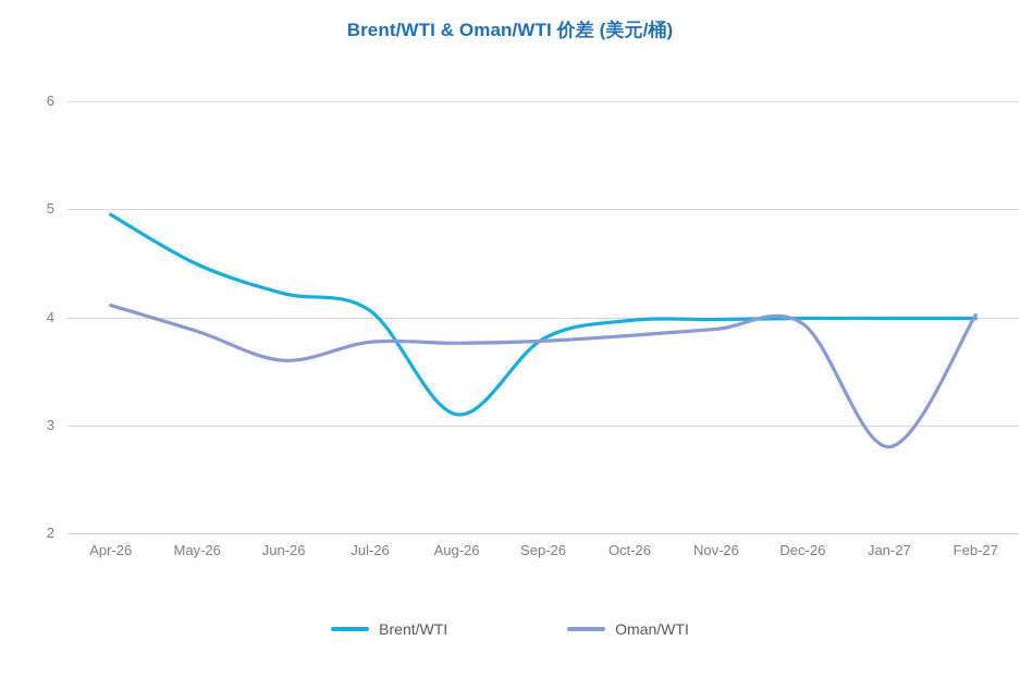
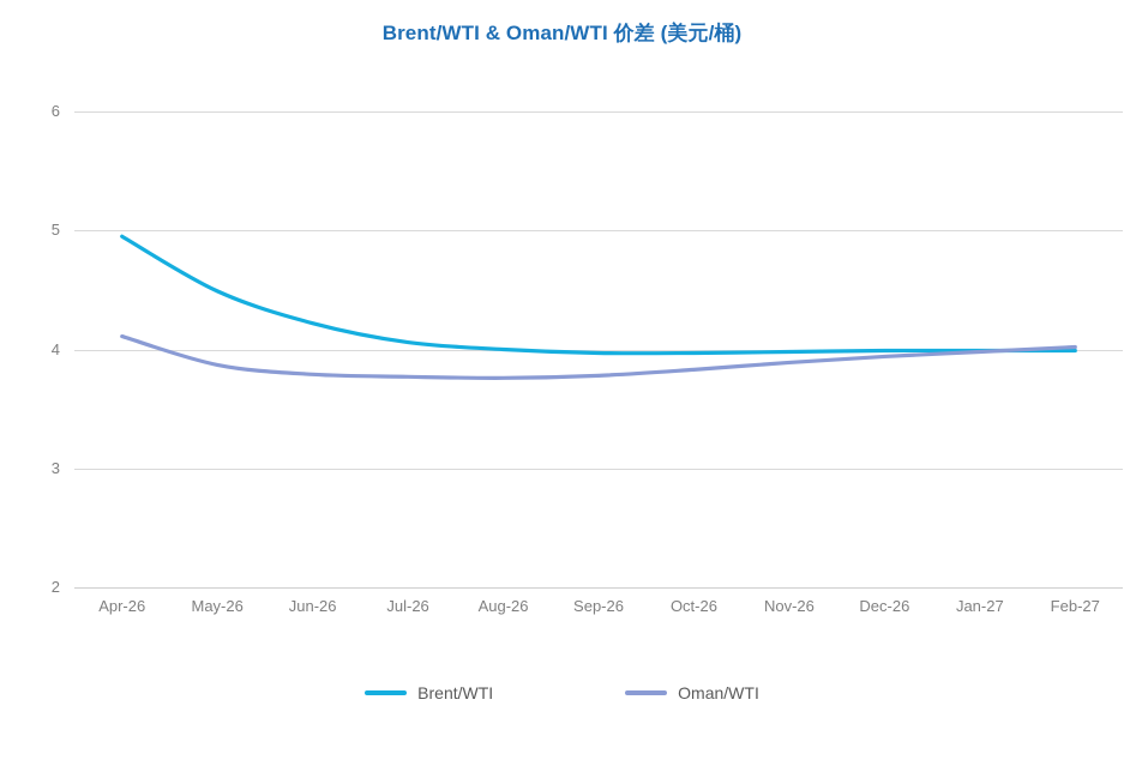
Oman/WTI/Jun-26: 3.6 -> 3.8
Brent/WTI/Aug-26: 3.1 -> 4.0
Brent/WTI/Sep-26: 3.8 -> 4.0
Oman/WTI/Jan-27: 2.8 -> 4.0
